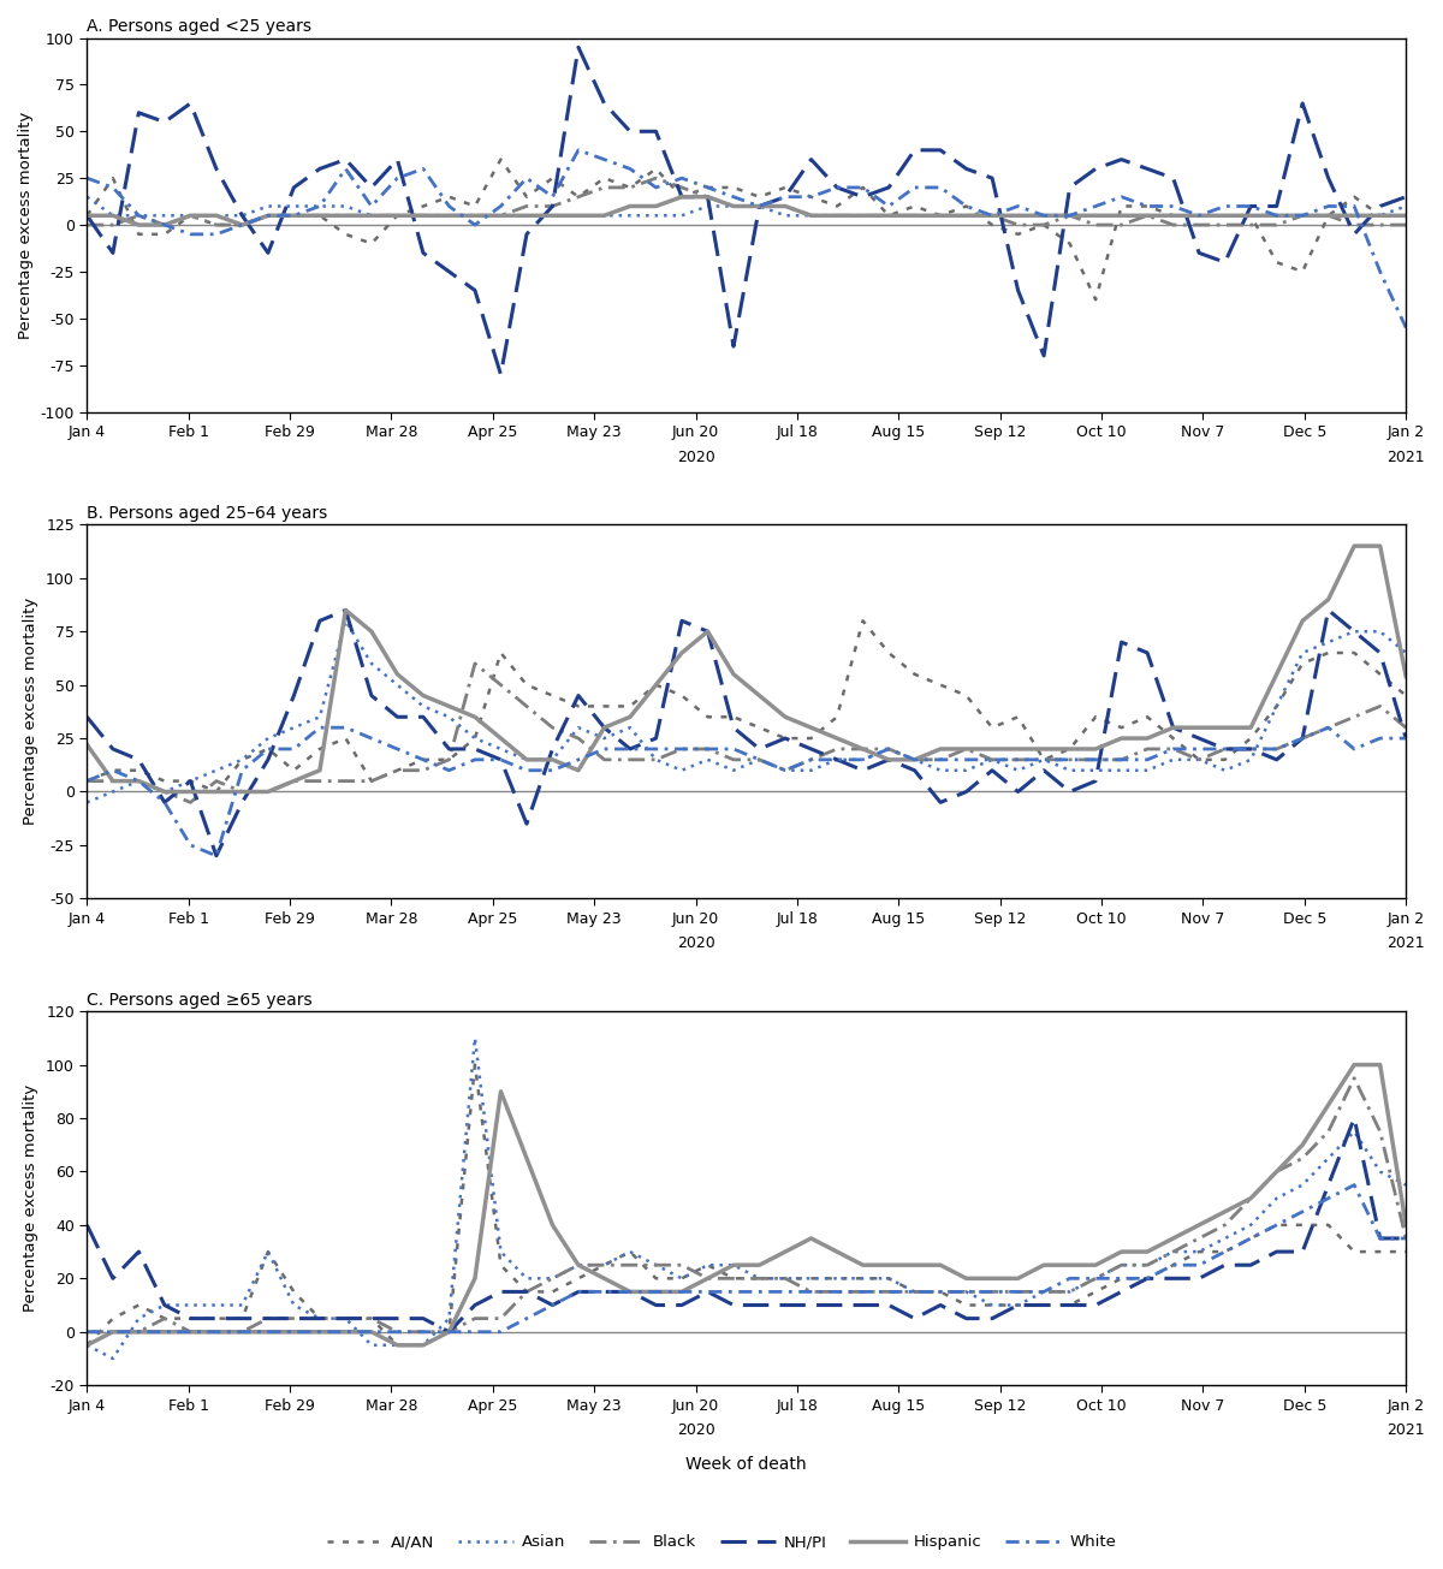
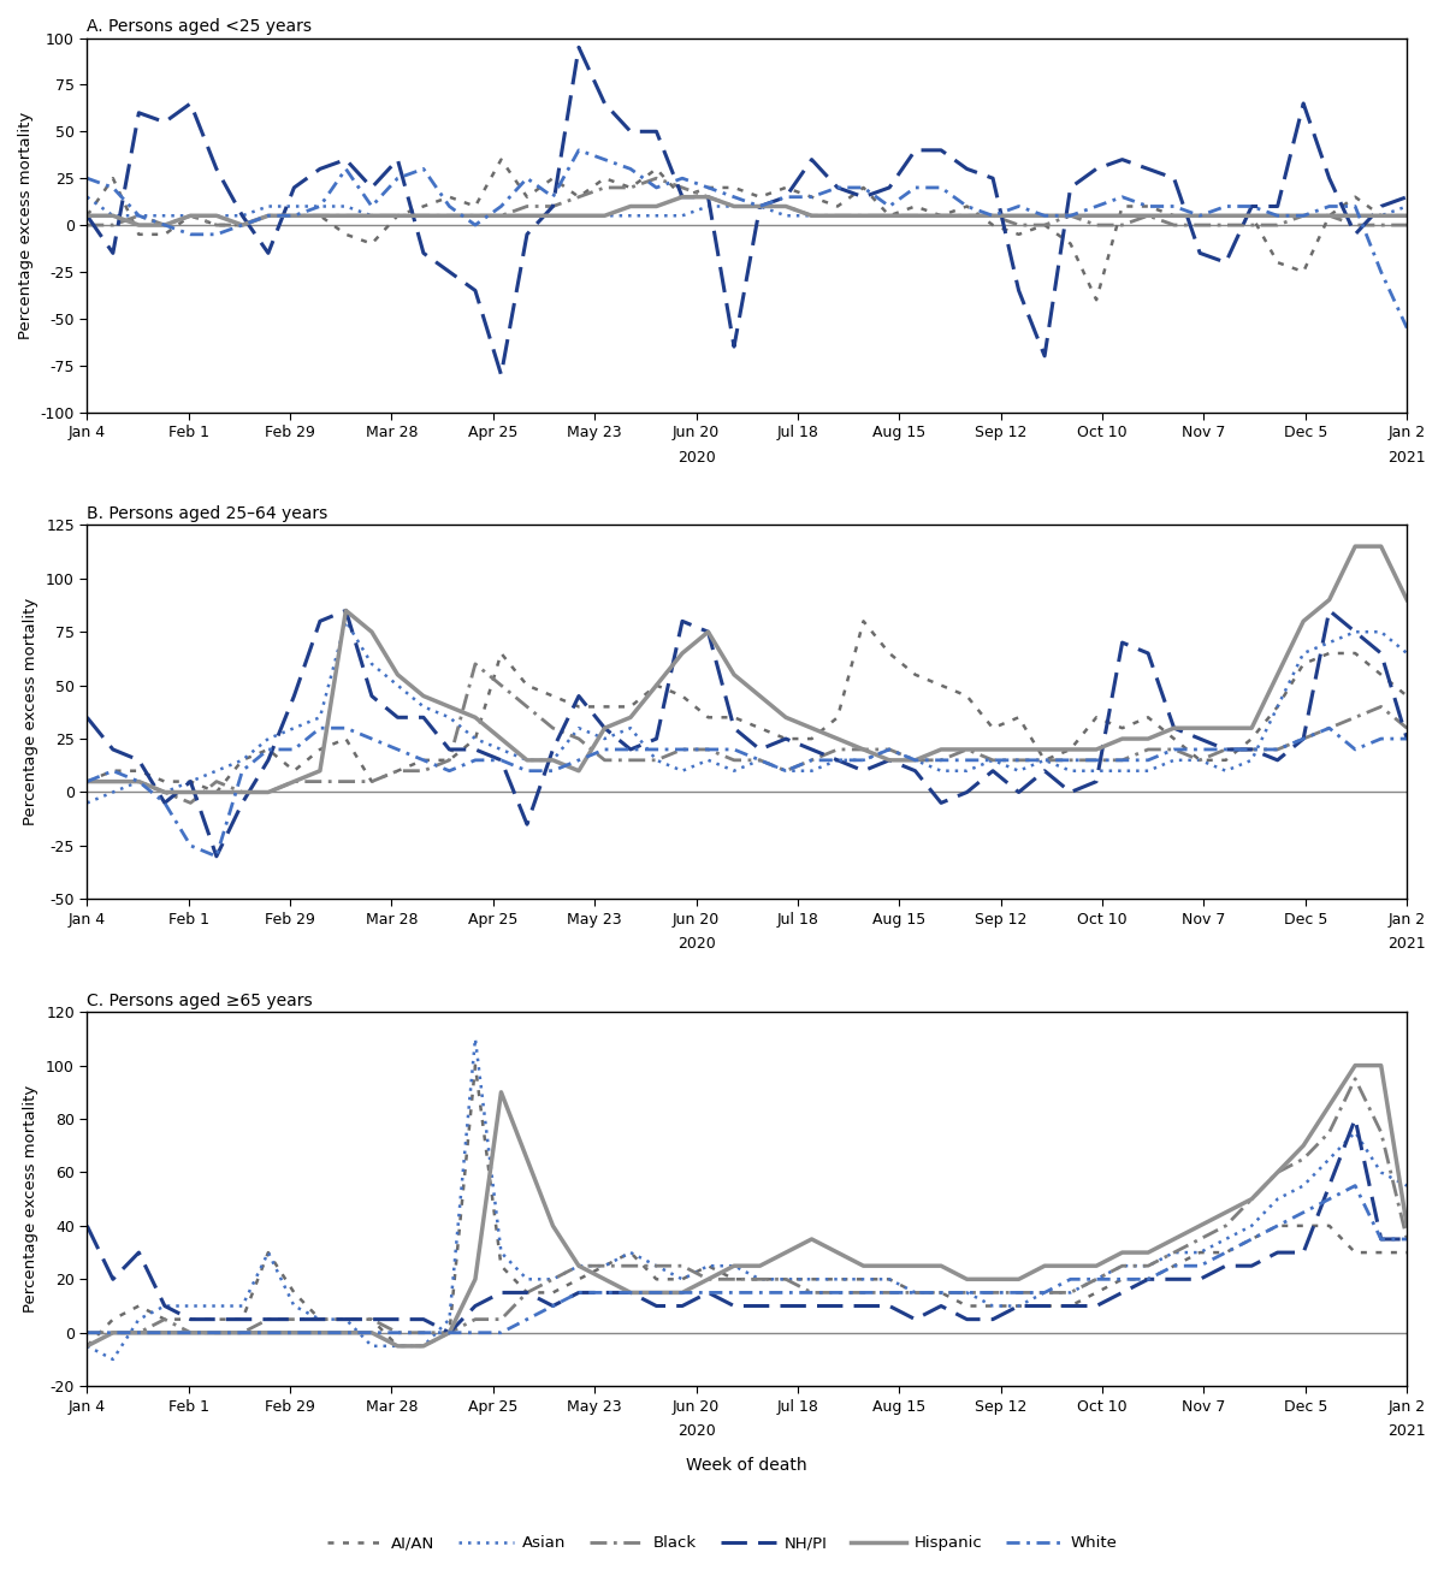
B. Persons aged 25–64 years/Hispanic/Jan 4: 22 -> 5
B. Persons aged 25–64 years/Hispanic/Jan 2: 54 -> 90
